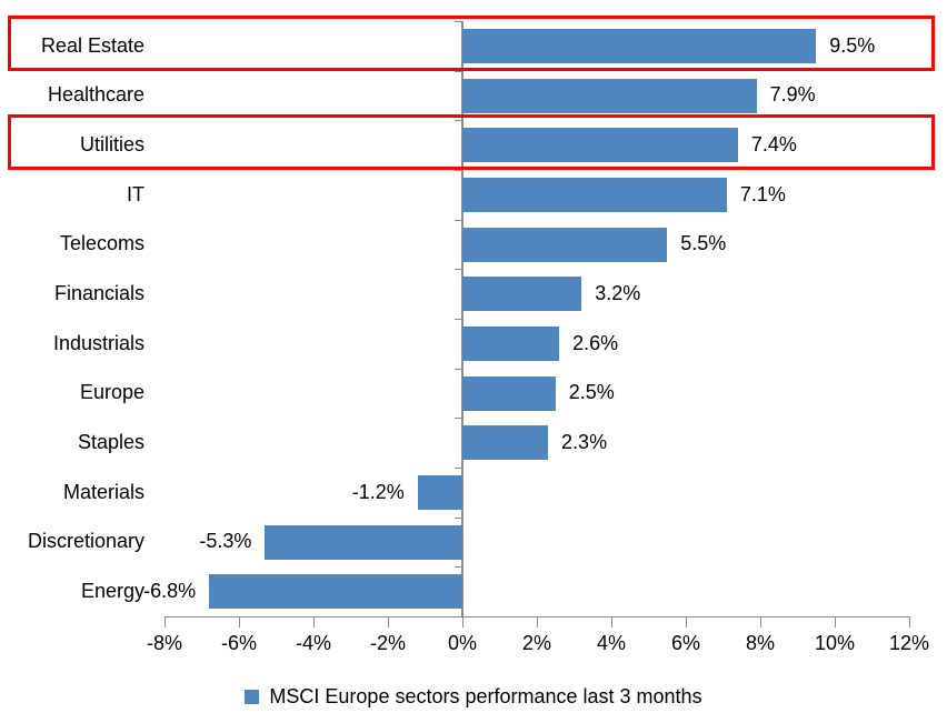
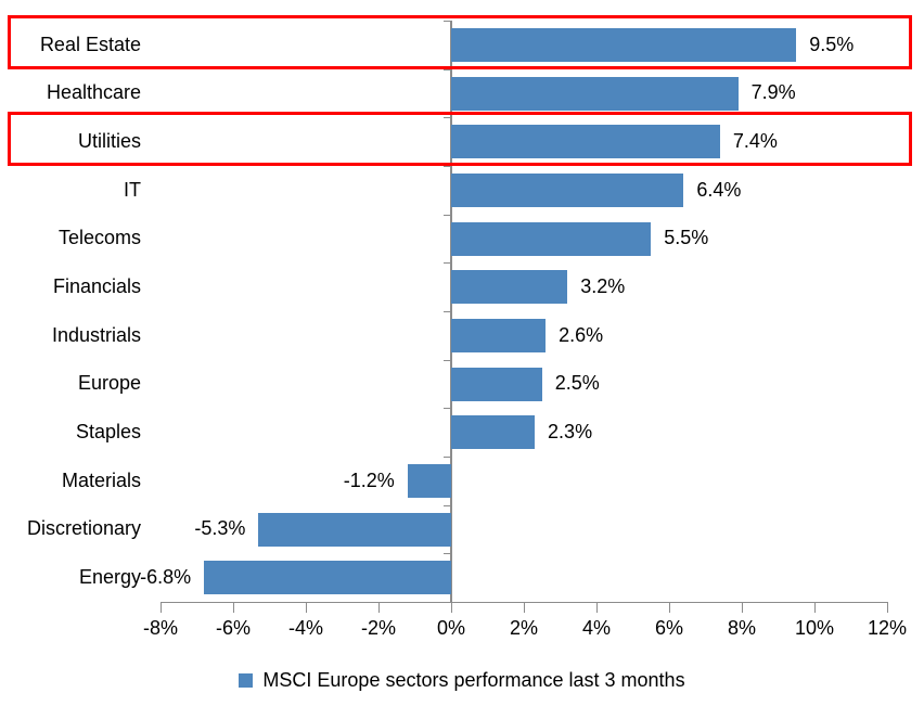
IT: 7.1% -> 6.4%
